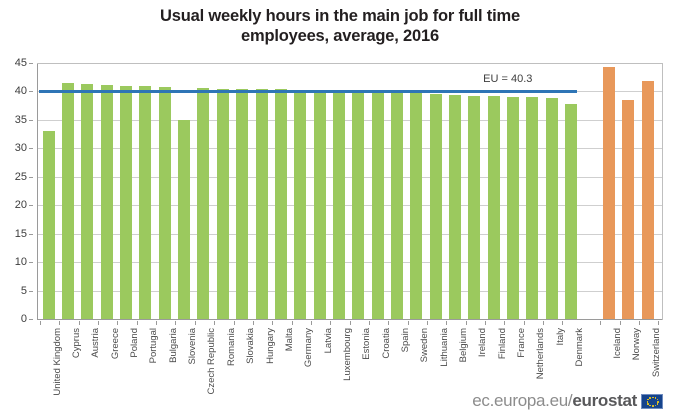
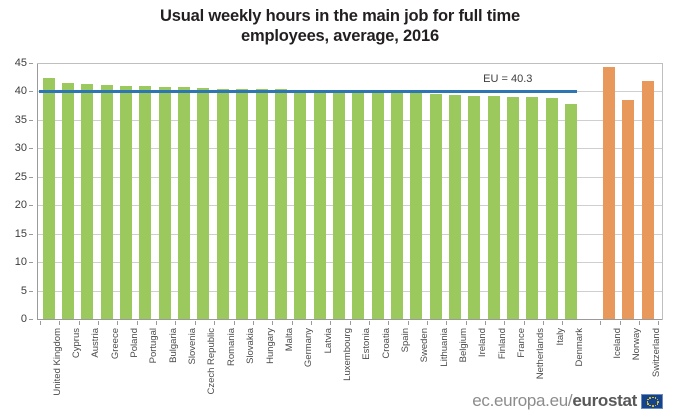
United Kingdom: 33 -> 42
Slovenia: 35 -> 41
